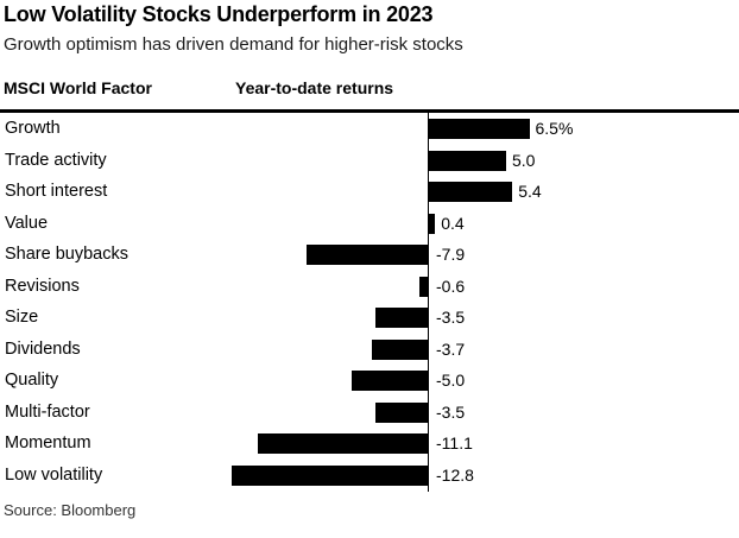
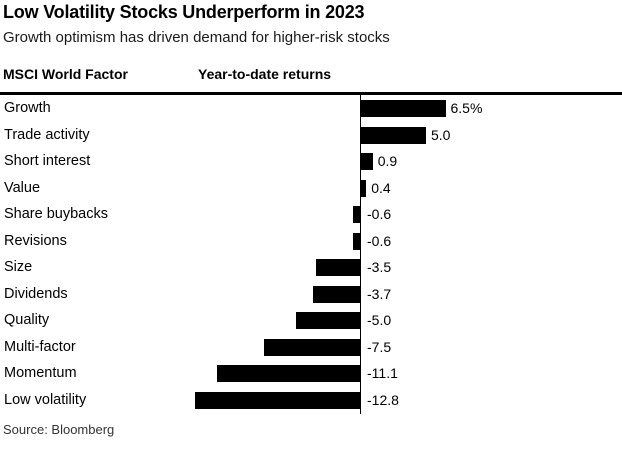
Short interest: 5.4 -> 0.9
Share buybacks: -7.9 -> -0.6
Multi-factor: -3.5 -> -7.5
